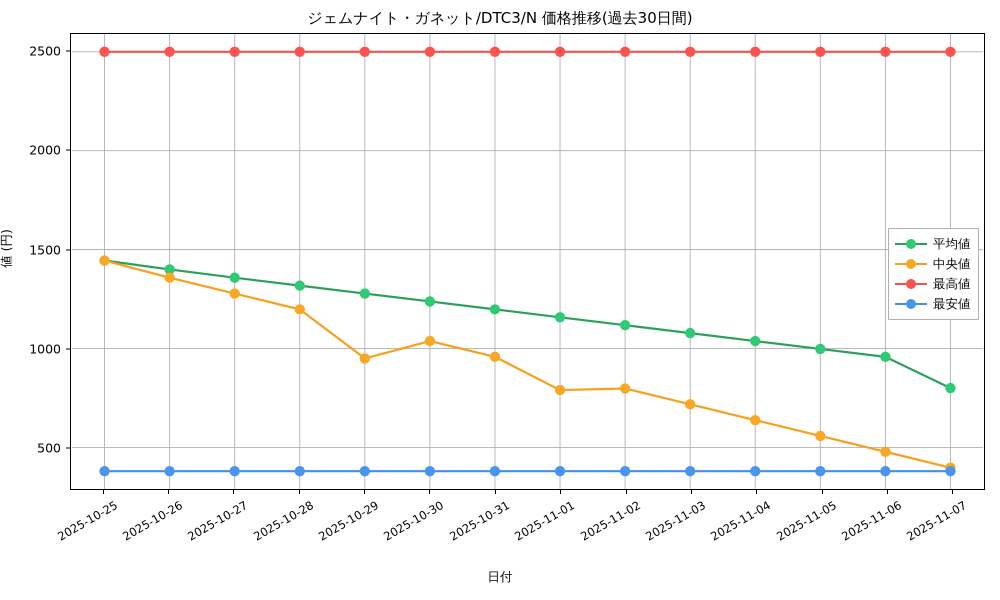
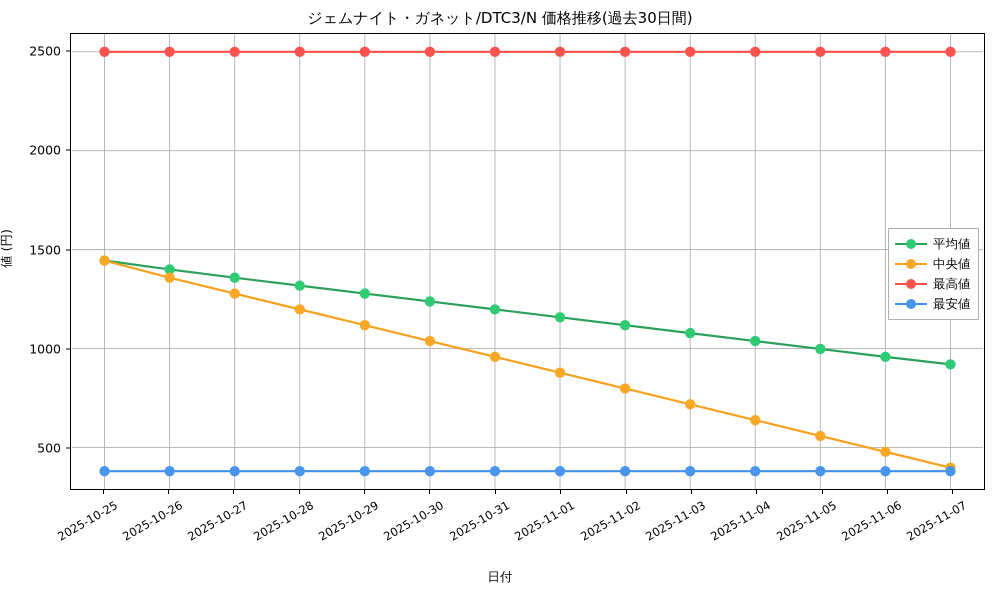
中央値/2025-10-29: 950 -> 1120
中央値/2025-11-01: 790 -> 880
平均値/2025-11-07: 800 -> 920
